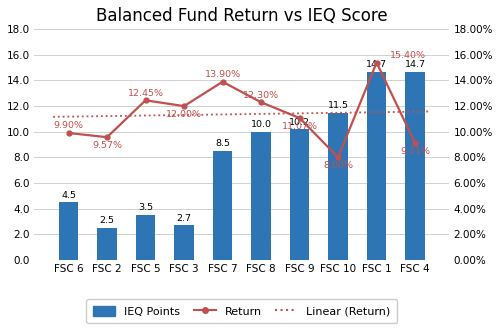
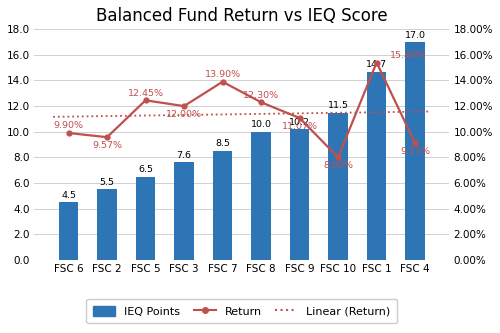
IEQ Points/FSC 2: 2.5 -> 5.5
IEQ Points/FSC 5: 3.5 -> 6.5
IEQ Points/FSC 3: 2.7 -> 7.6
IEQ Points/FSC 4: 14.7 -> 17.0
